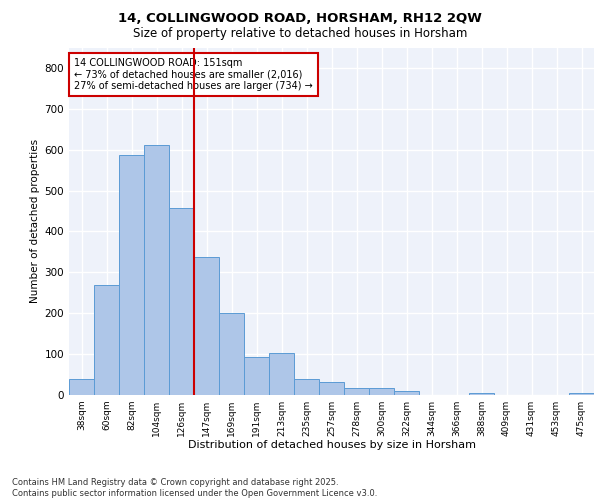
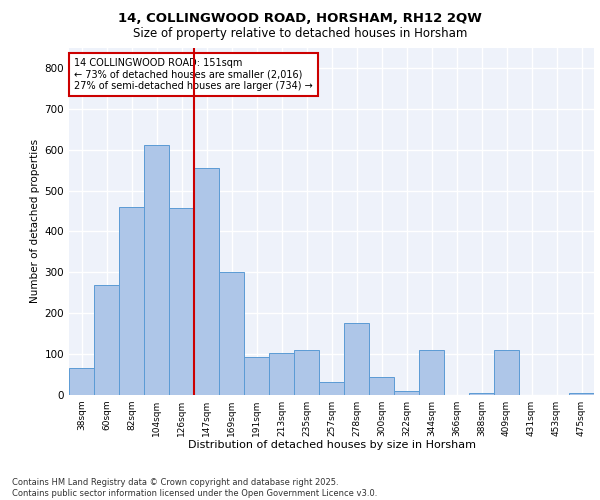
38sqm: 38 -> 65
82sqm: 587 -> 460
147sqm: 338 -> 555
169sqm: 201 -> 300
235sqm: 38 -> 110
278sqm: 17 -> 175
300sqm: 16 -> 45
344sqm: 1 -> 110
409sqm: 1 -> 110
